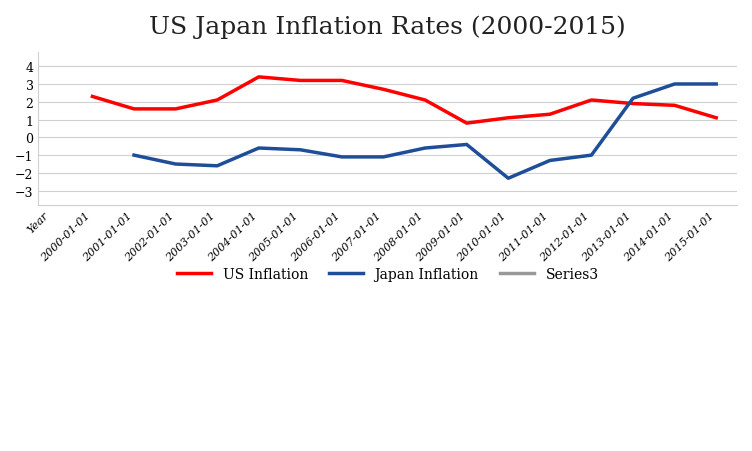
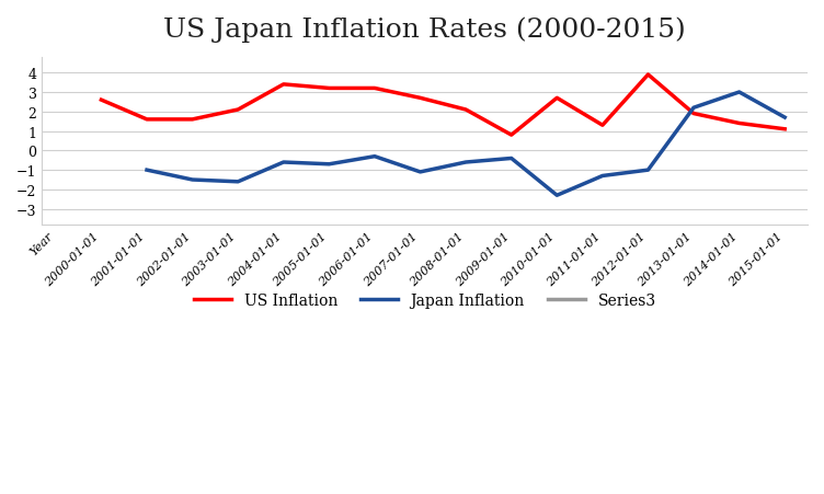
US Inflation/2000-01-01: 2.3 -> 2.6
Japan Inflation/2006-01-01: -1.1 -> -0.3
US Inflation/2010-01-01: 1.1 -> 2.7
US Inflation/2012-01-01: 2.1 -> 3.9
US Inflation/2014-01-01: 1.8 -> 1.4
Japan Inflation/2015-01-01: 3.0 -> 1.7
